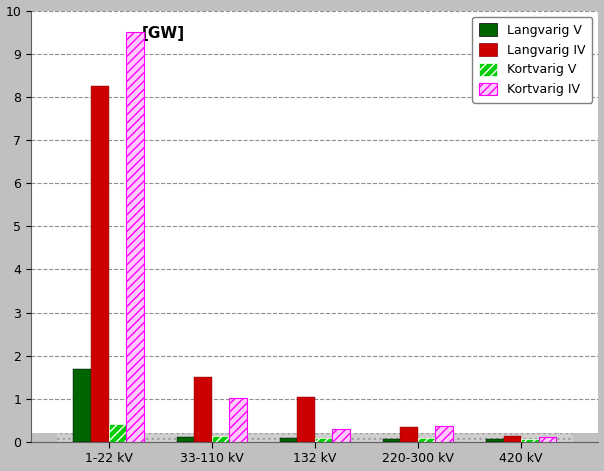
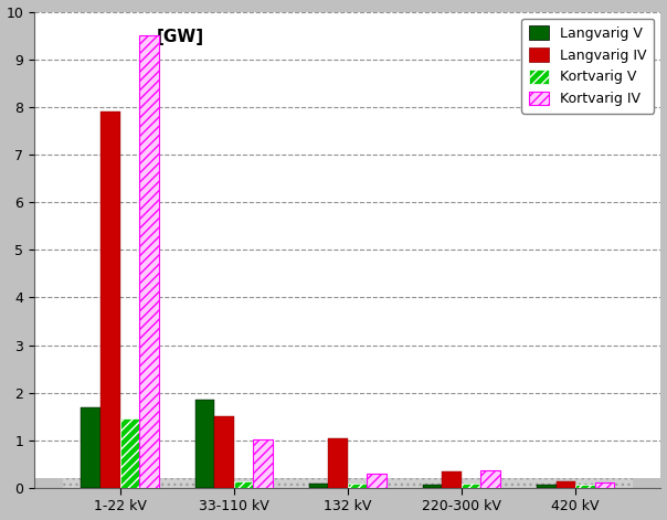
Langvarig IV/1-22 kV: 8.25 -> 7.90
Kortvarig V/1-22 kV: 0.42 -> 1.45
Langvarig V/33-110 kV: 0.12 -> 1.85
